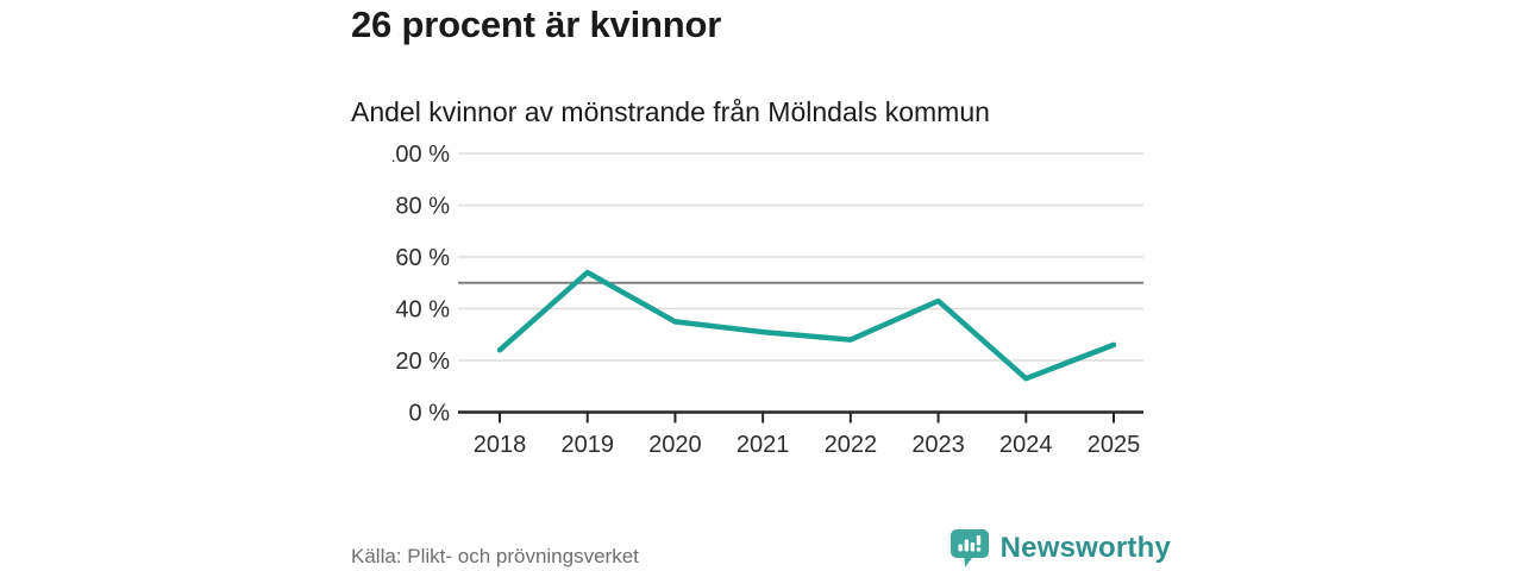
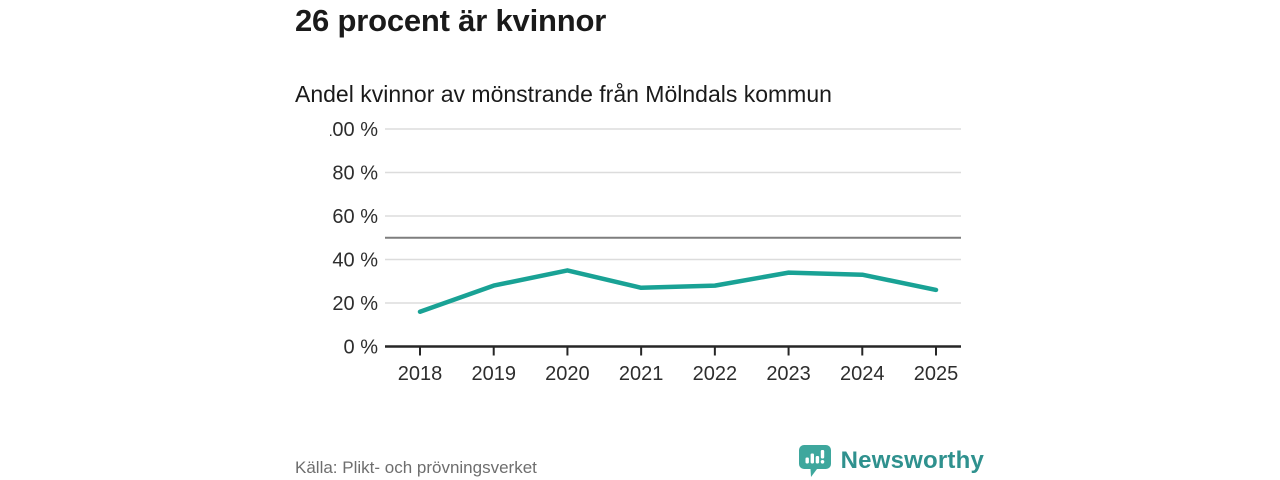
2018: 24% -> 16%
2019: 54% -> 28%
2021: 31% -> 27%
2023: 43% -> 34%
2024: 13% -> 33%
